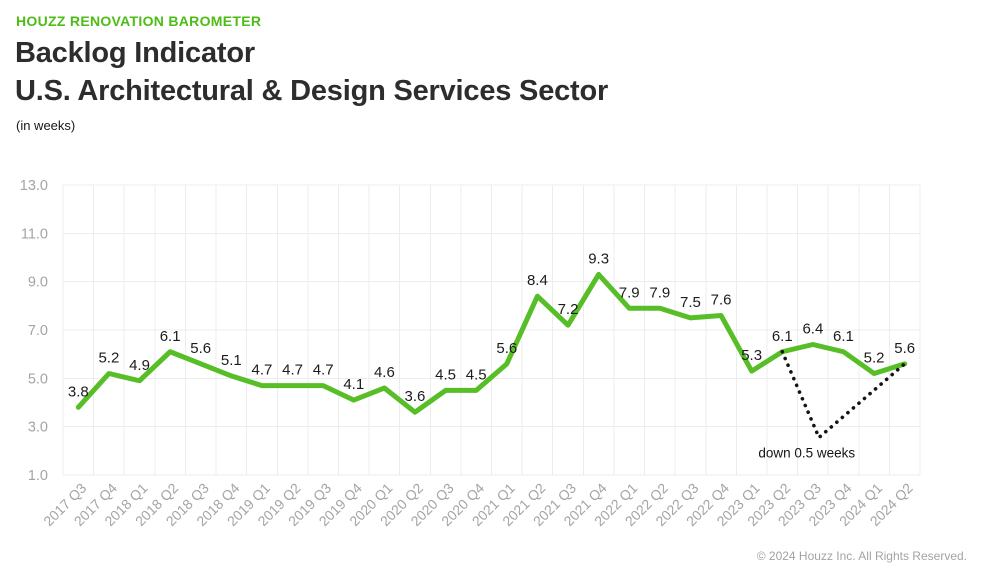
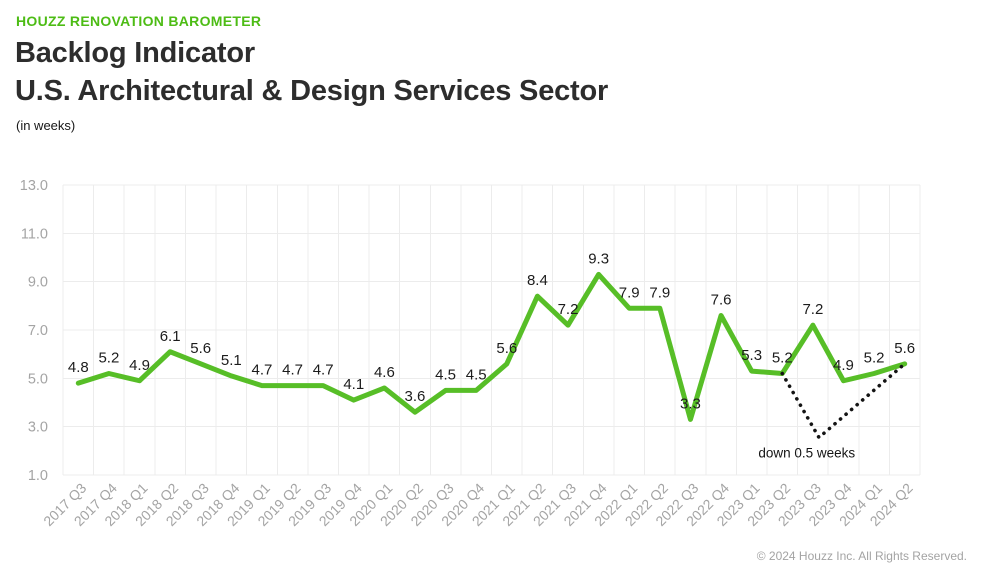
2017 Q3: 3.8 -> 4.8
2022 Q3: 7.5 -> 3.3
2023 Q2: 6.1 -> 5.2
2023 Q3: 6.4 -> 7.2
2023 Q4: 6.1 -> 4.9
